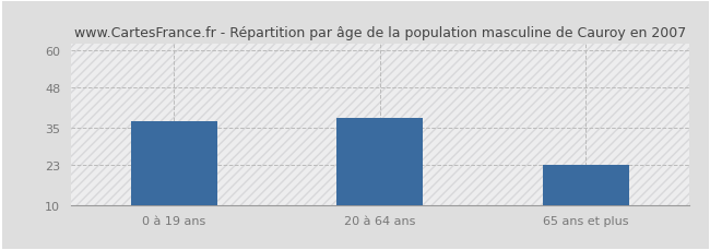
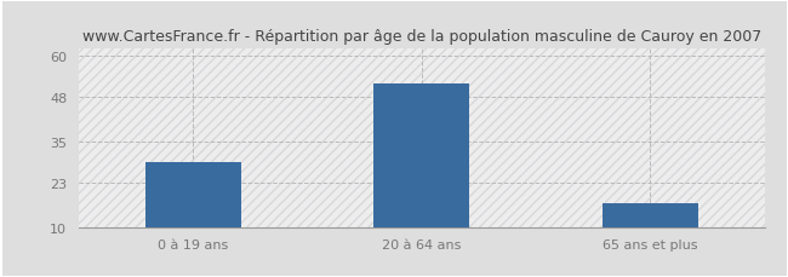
0 à 19 ans: 37 -> 29
20 à 64 ans: 38 -> 52
65 ans et plus: 23 -> 17
